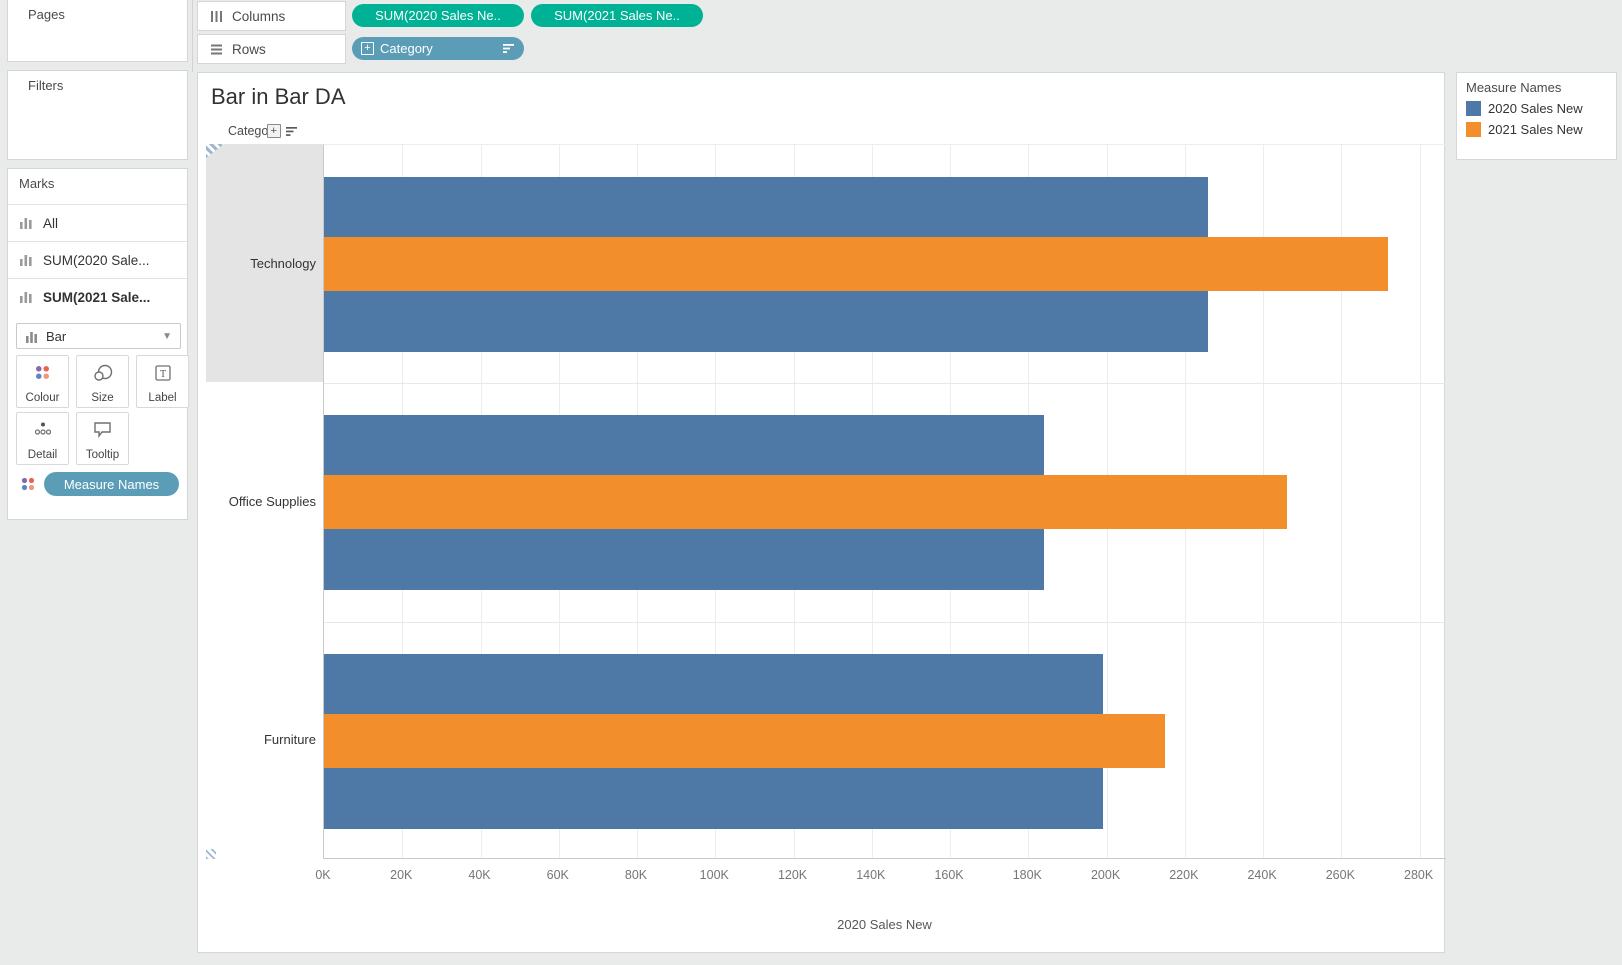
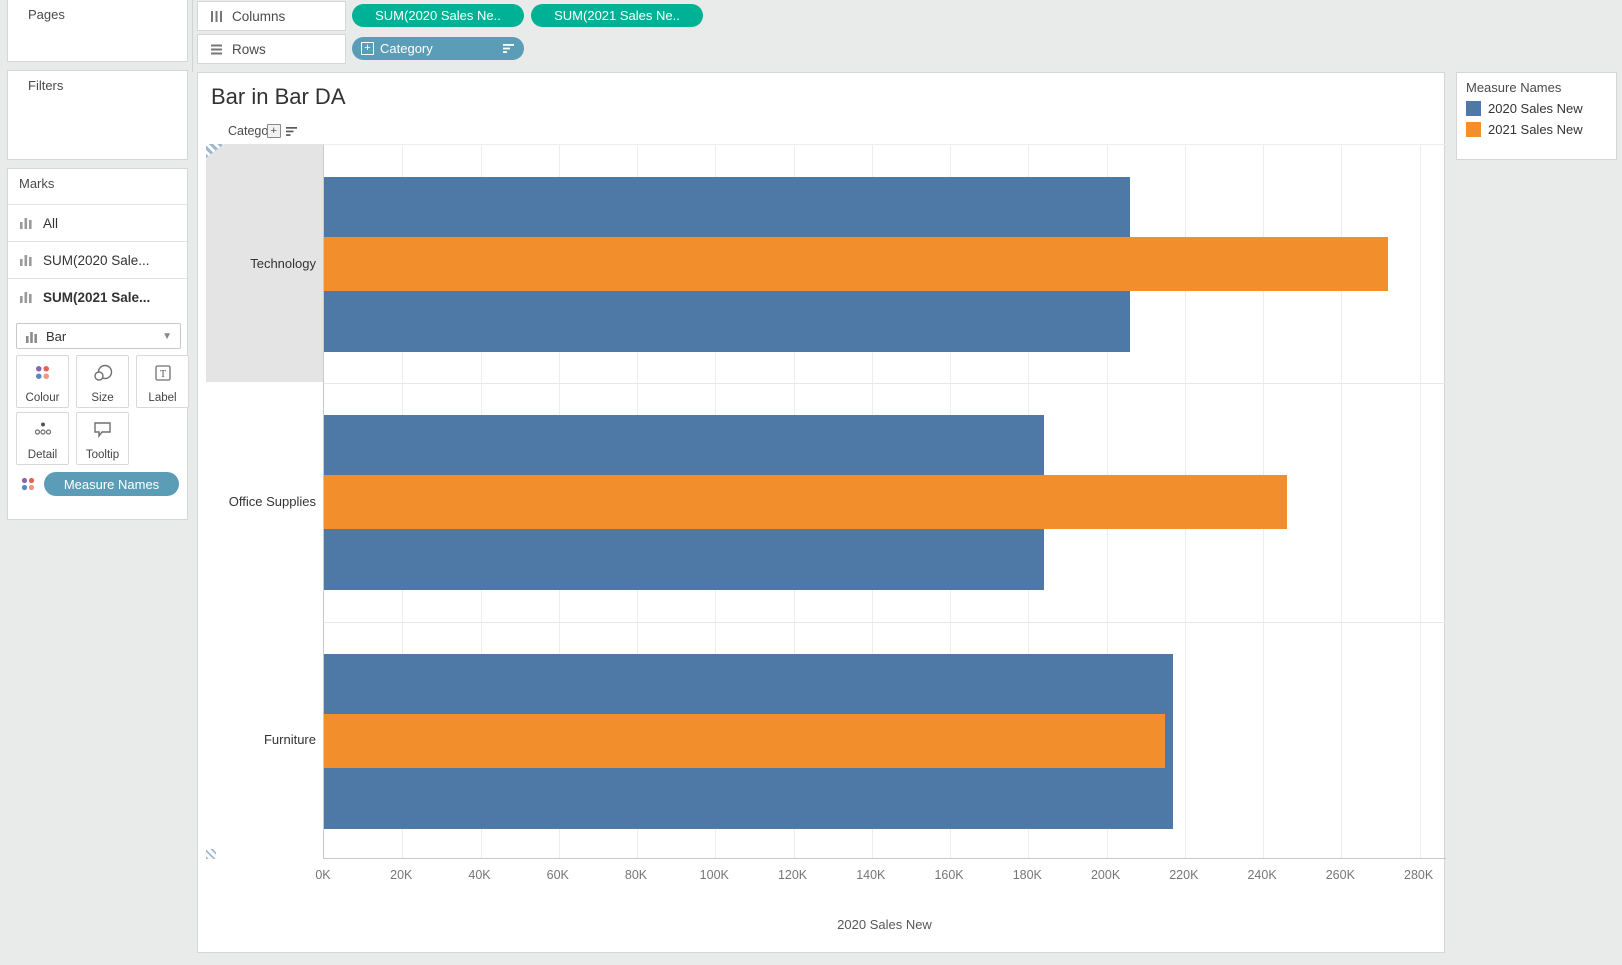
2020 Sales New/Technology: 226K -> 206K
2020 Sales New/Furniture: 199K -> 217K
